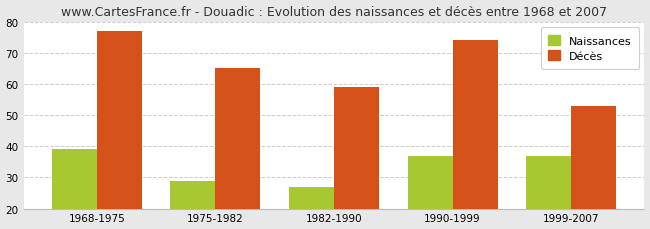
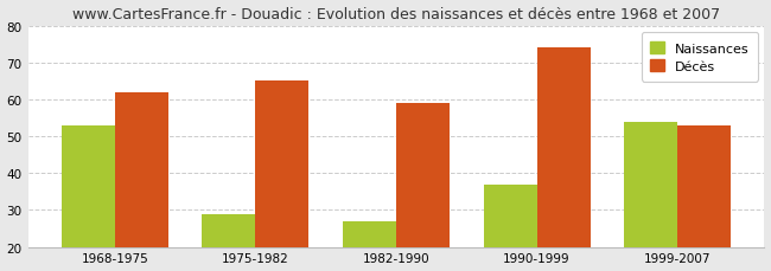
Naissances/1968-1975: 39 -> 53
Décès/1968-1975: 77 -> 62
Naissances/1999-2007: 37 -> 54
